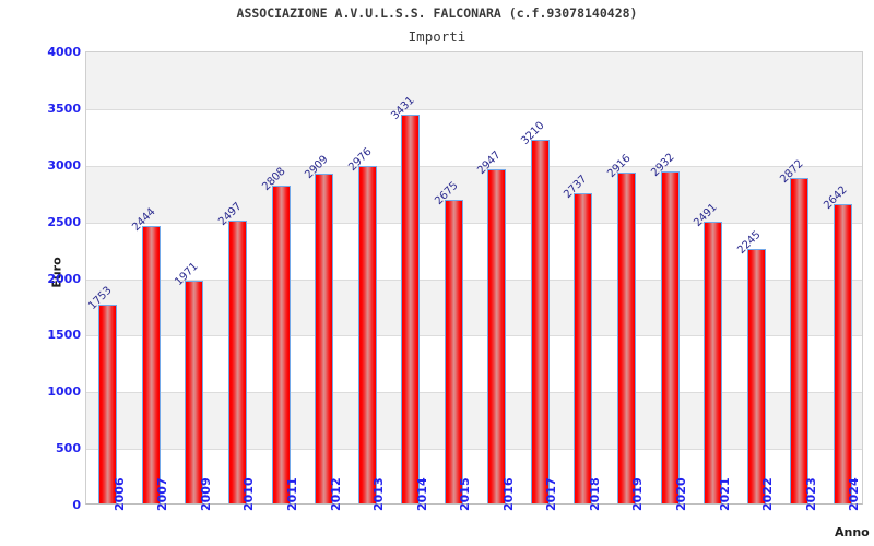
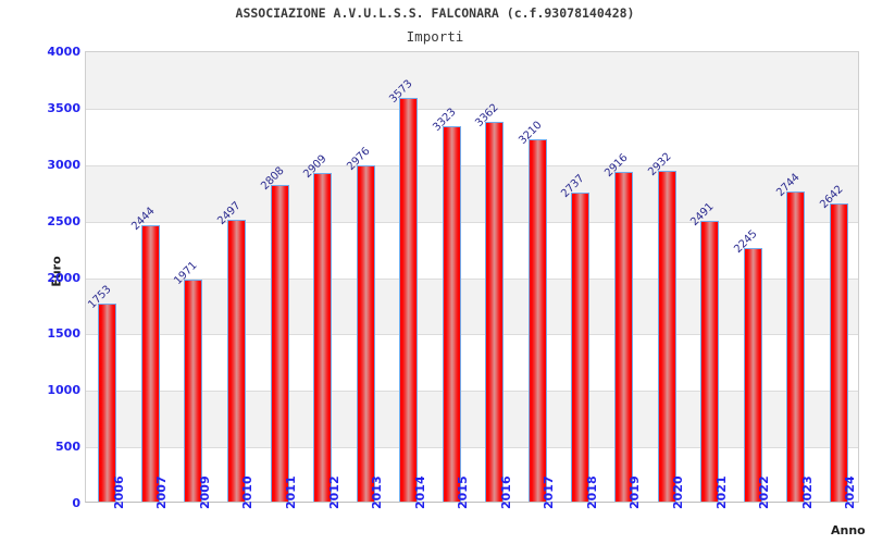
2014: 3431 -> 3573
2015: 2675 -> 3323
2016: 2947 -> 3362
2023: 2872 -> 2744
